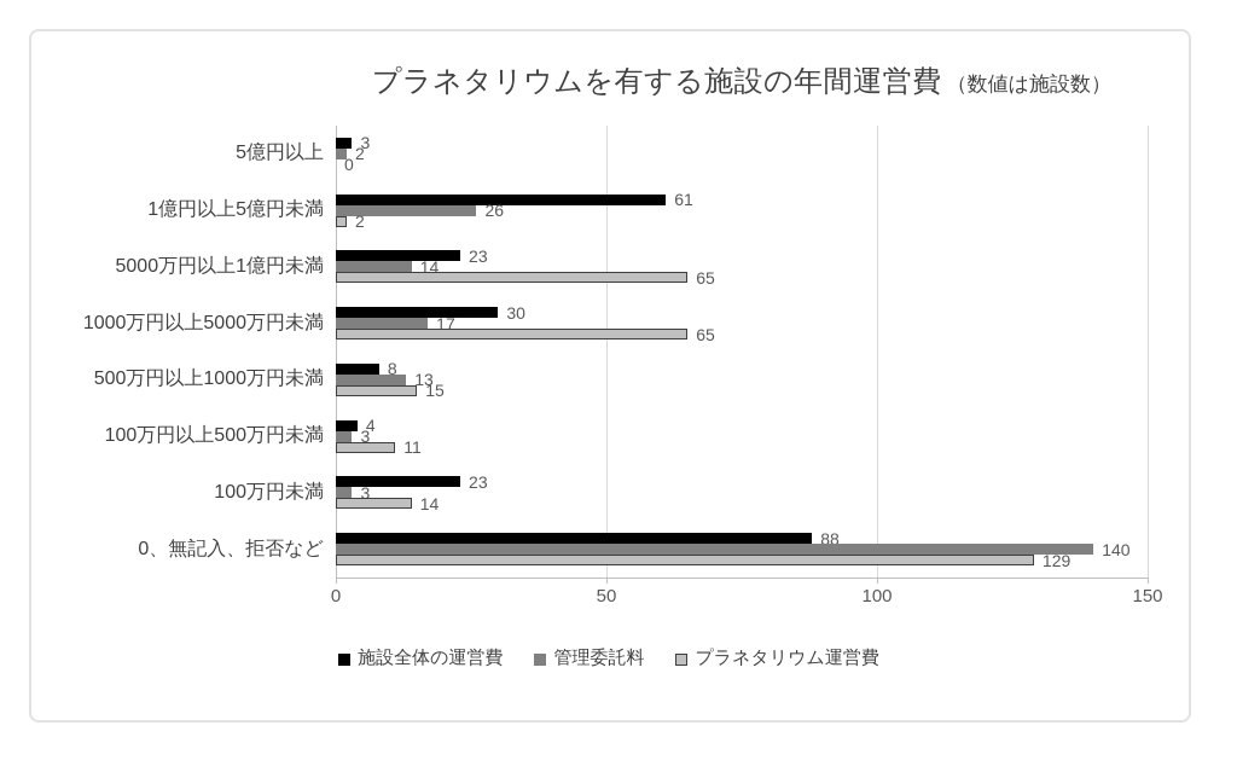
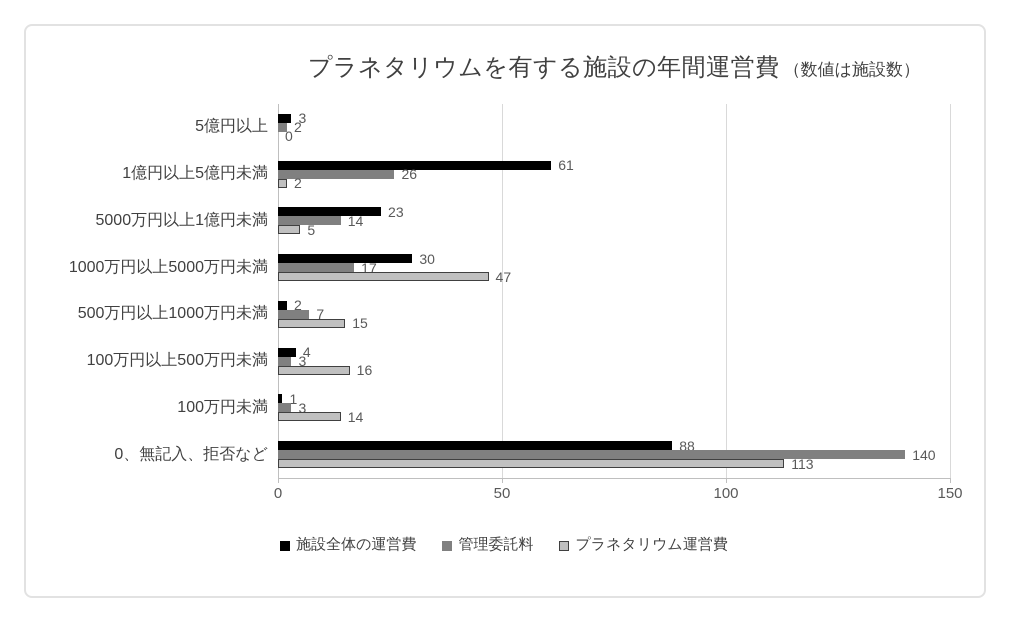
プラネタリウム運営費/5000万円以上1億円未満: 65 -> 5
プラネタリウム運営費/1000万円以上5000万円未満: 65 -> 47
施設全体の運営費/500万円以上1000万円未満: 8 -> 2
管理委託料/500万円以上1000万円未満: 13 -> 7
プラネタリウム運営費/100万円以上500万円未満: 11 -> 16
施設全体の運営費/100万円未満: 23 -> 1
プラネタリウム運営費/0、無記入、拒否など: 129 -> 113
